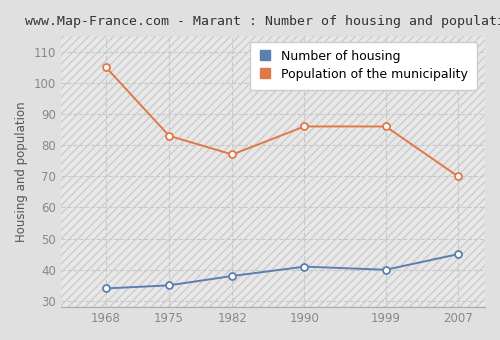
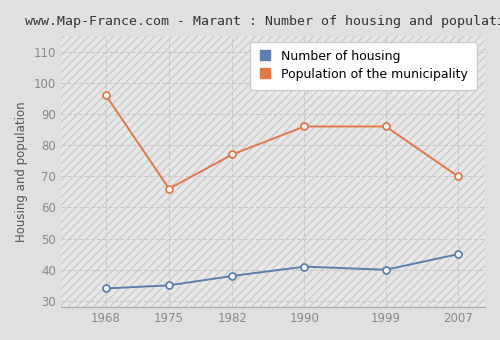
Population of the municipality/1968: 105 -> 96
Population of the municipality/1975: 83 -> 66
